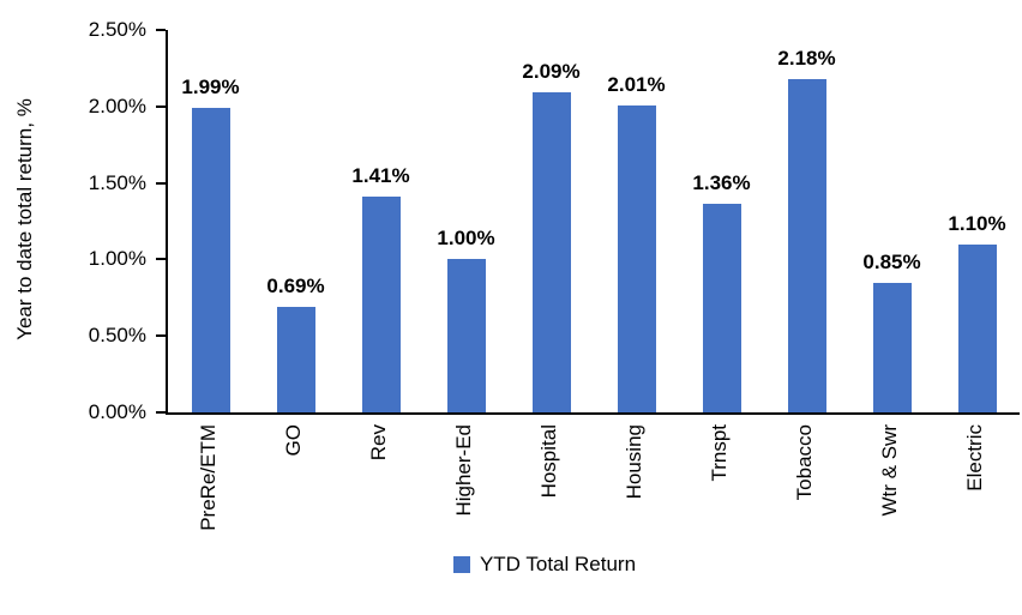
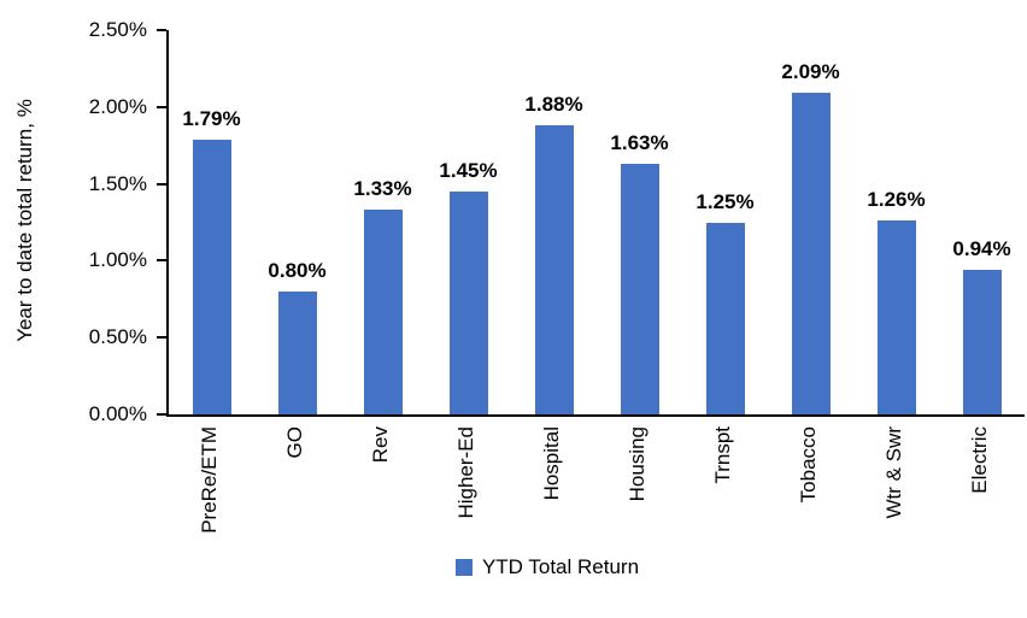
PreRe/ETM: 1.99% -> 1.79%
GO: 0.69% -> 0.80%
Rev: 1.41% -> 1.33%
Higher-Ed: 1.00% -> 1.45%
Hospital: 2.09% -> 1.88%
Housing: 2.01% -> 1.63%
Trnspt: 1.36% -> 1.25%
Tobacco: 2.18% -> 2.09%
Wtr & Swr: 0.85% -> 1.26%
Electric: 1.10% -> 0.94%
